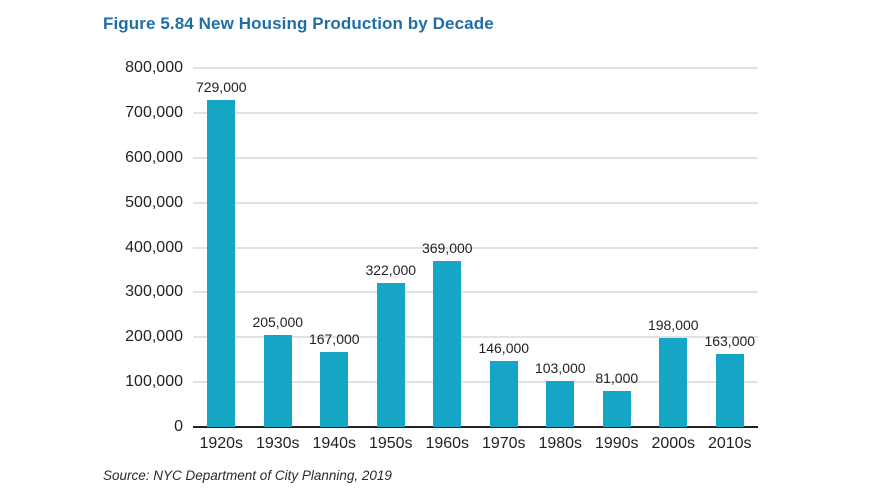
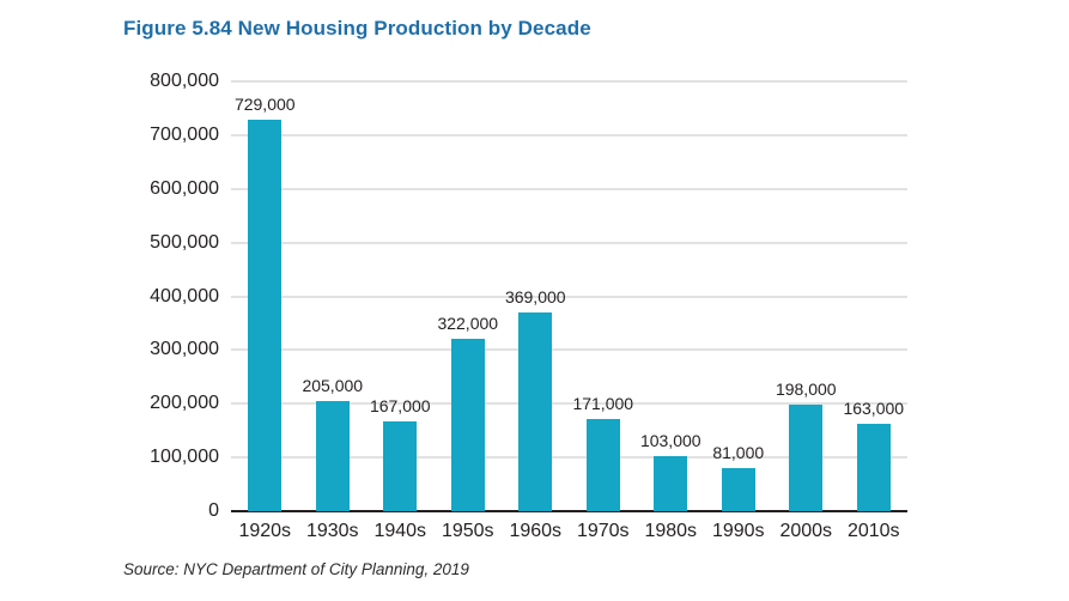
1970s: 146,000 -> 171,000
